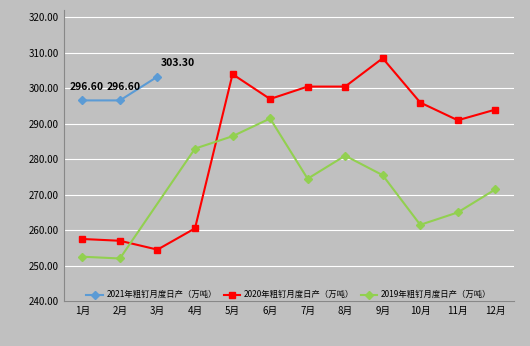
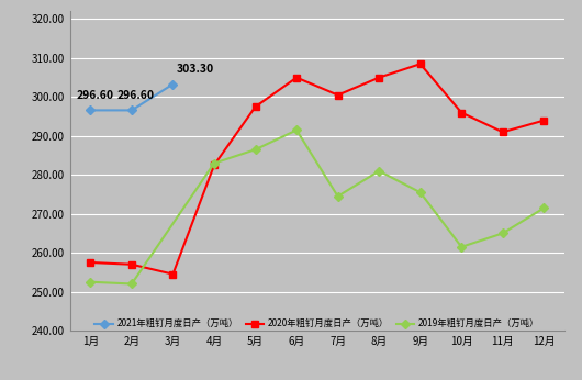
2020年粗钉月度日产（万吨）/4月: 260.5 -> 282.5
2020年粗钉月度日产（万吨）/5月: 304.0 -> 297.5
2020年粗钉月度日产（万吨）/6月: 297.0 -> 305.0
2020年粗钉月度日产（万吨）/8月: 300.5 -> 305.0
